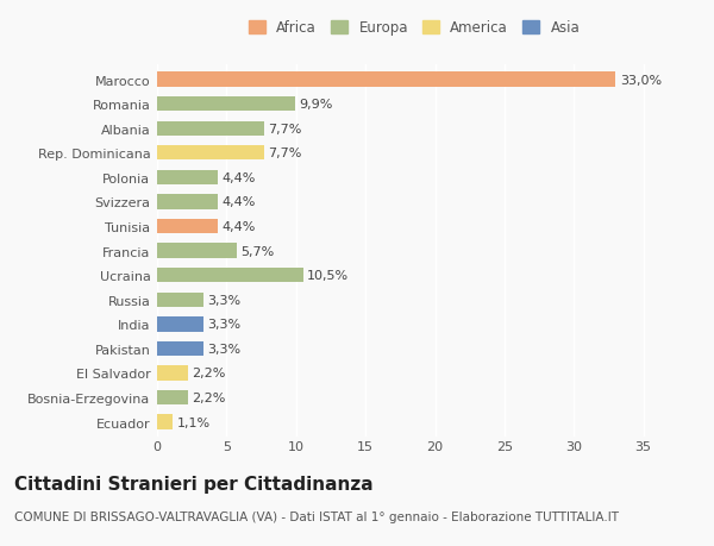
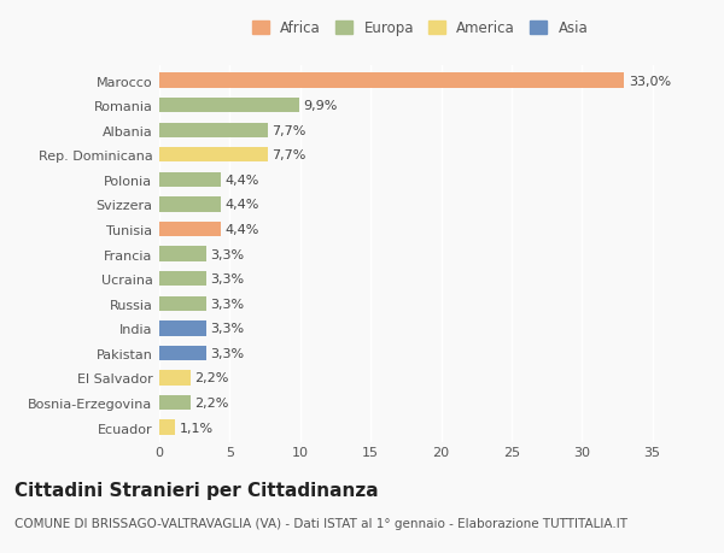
Francia: 5,7% -> 3,3%
Ucraina: 10,5% -> 3,3%
